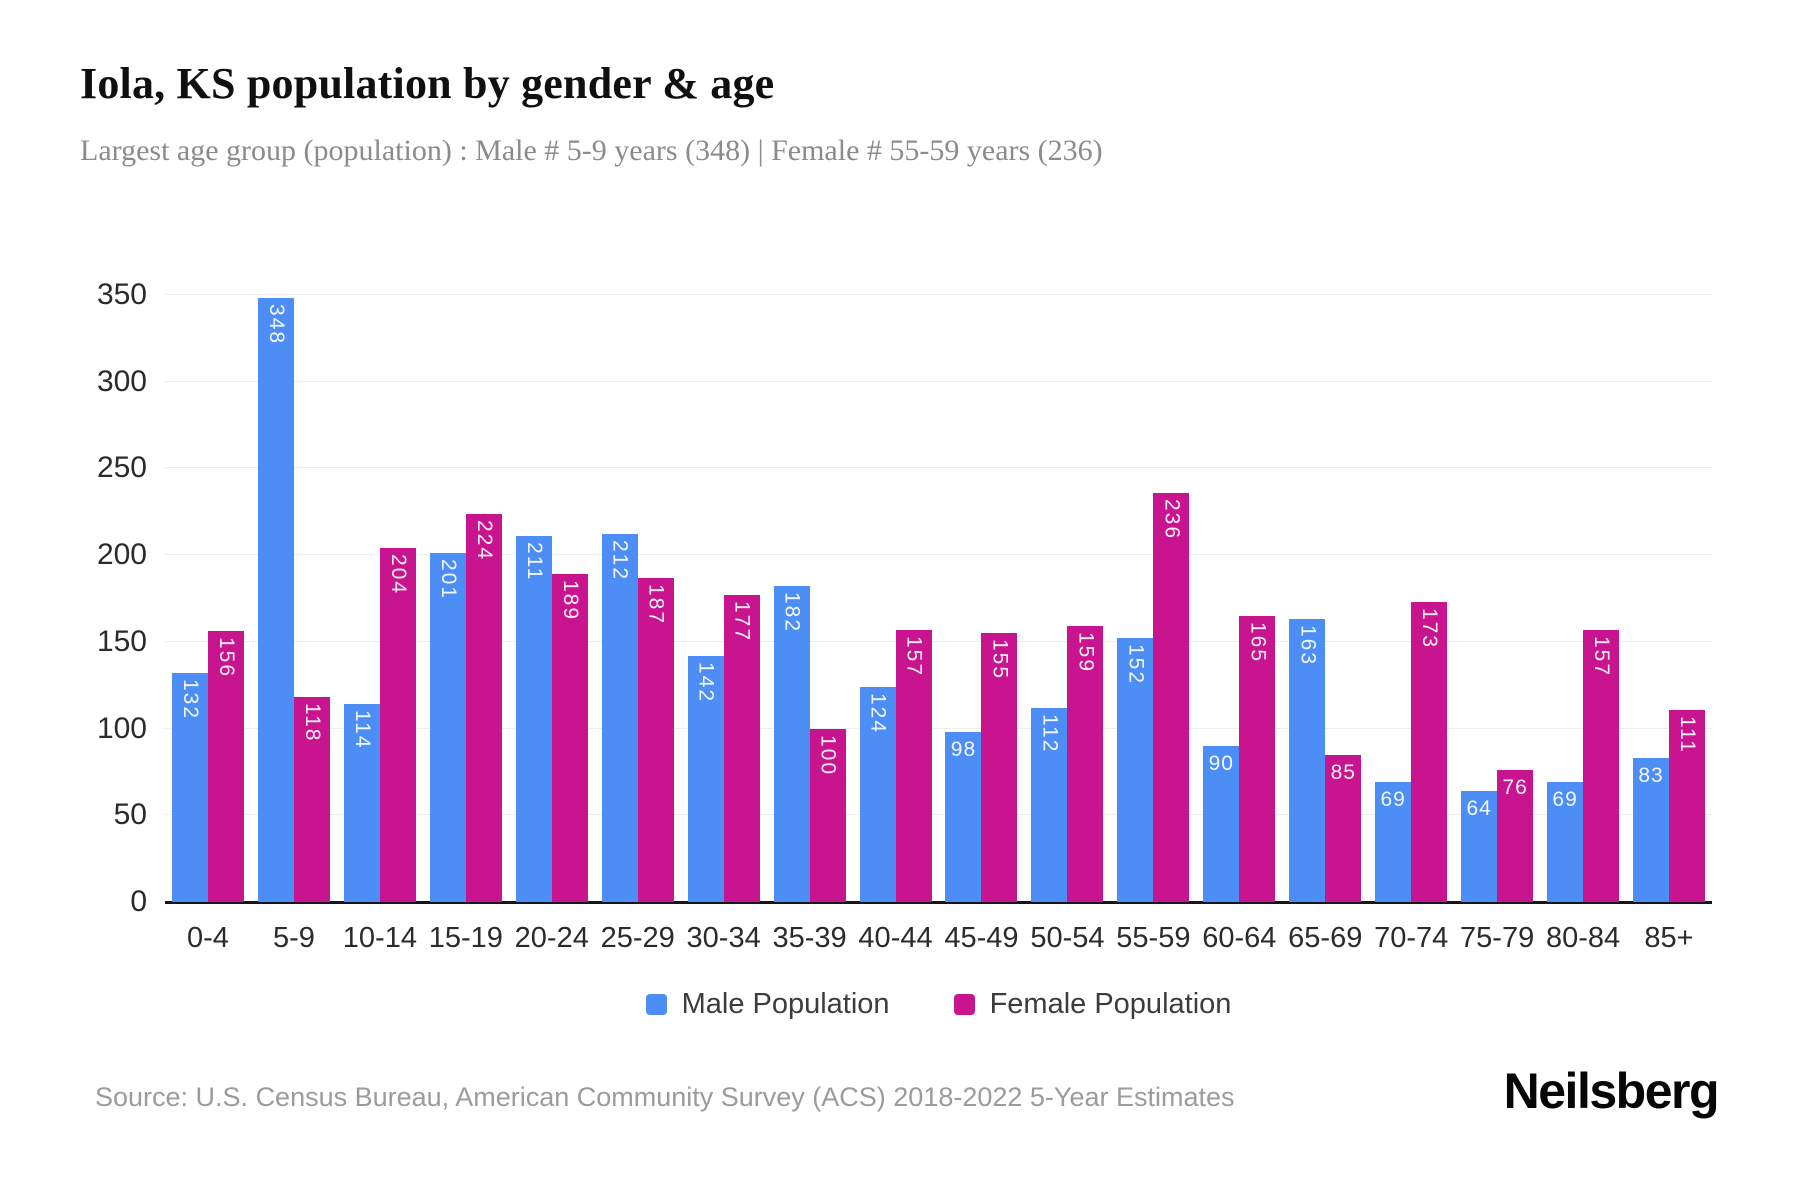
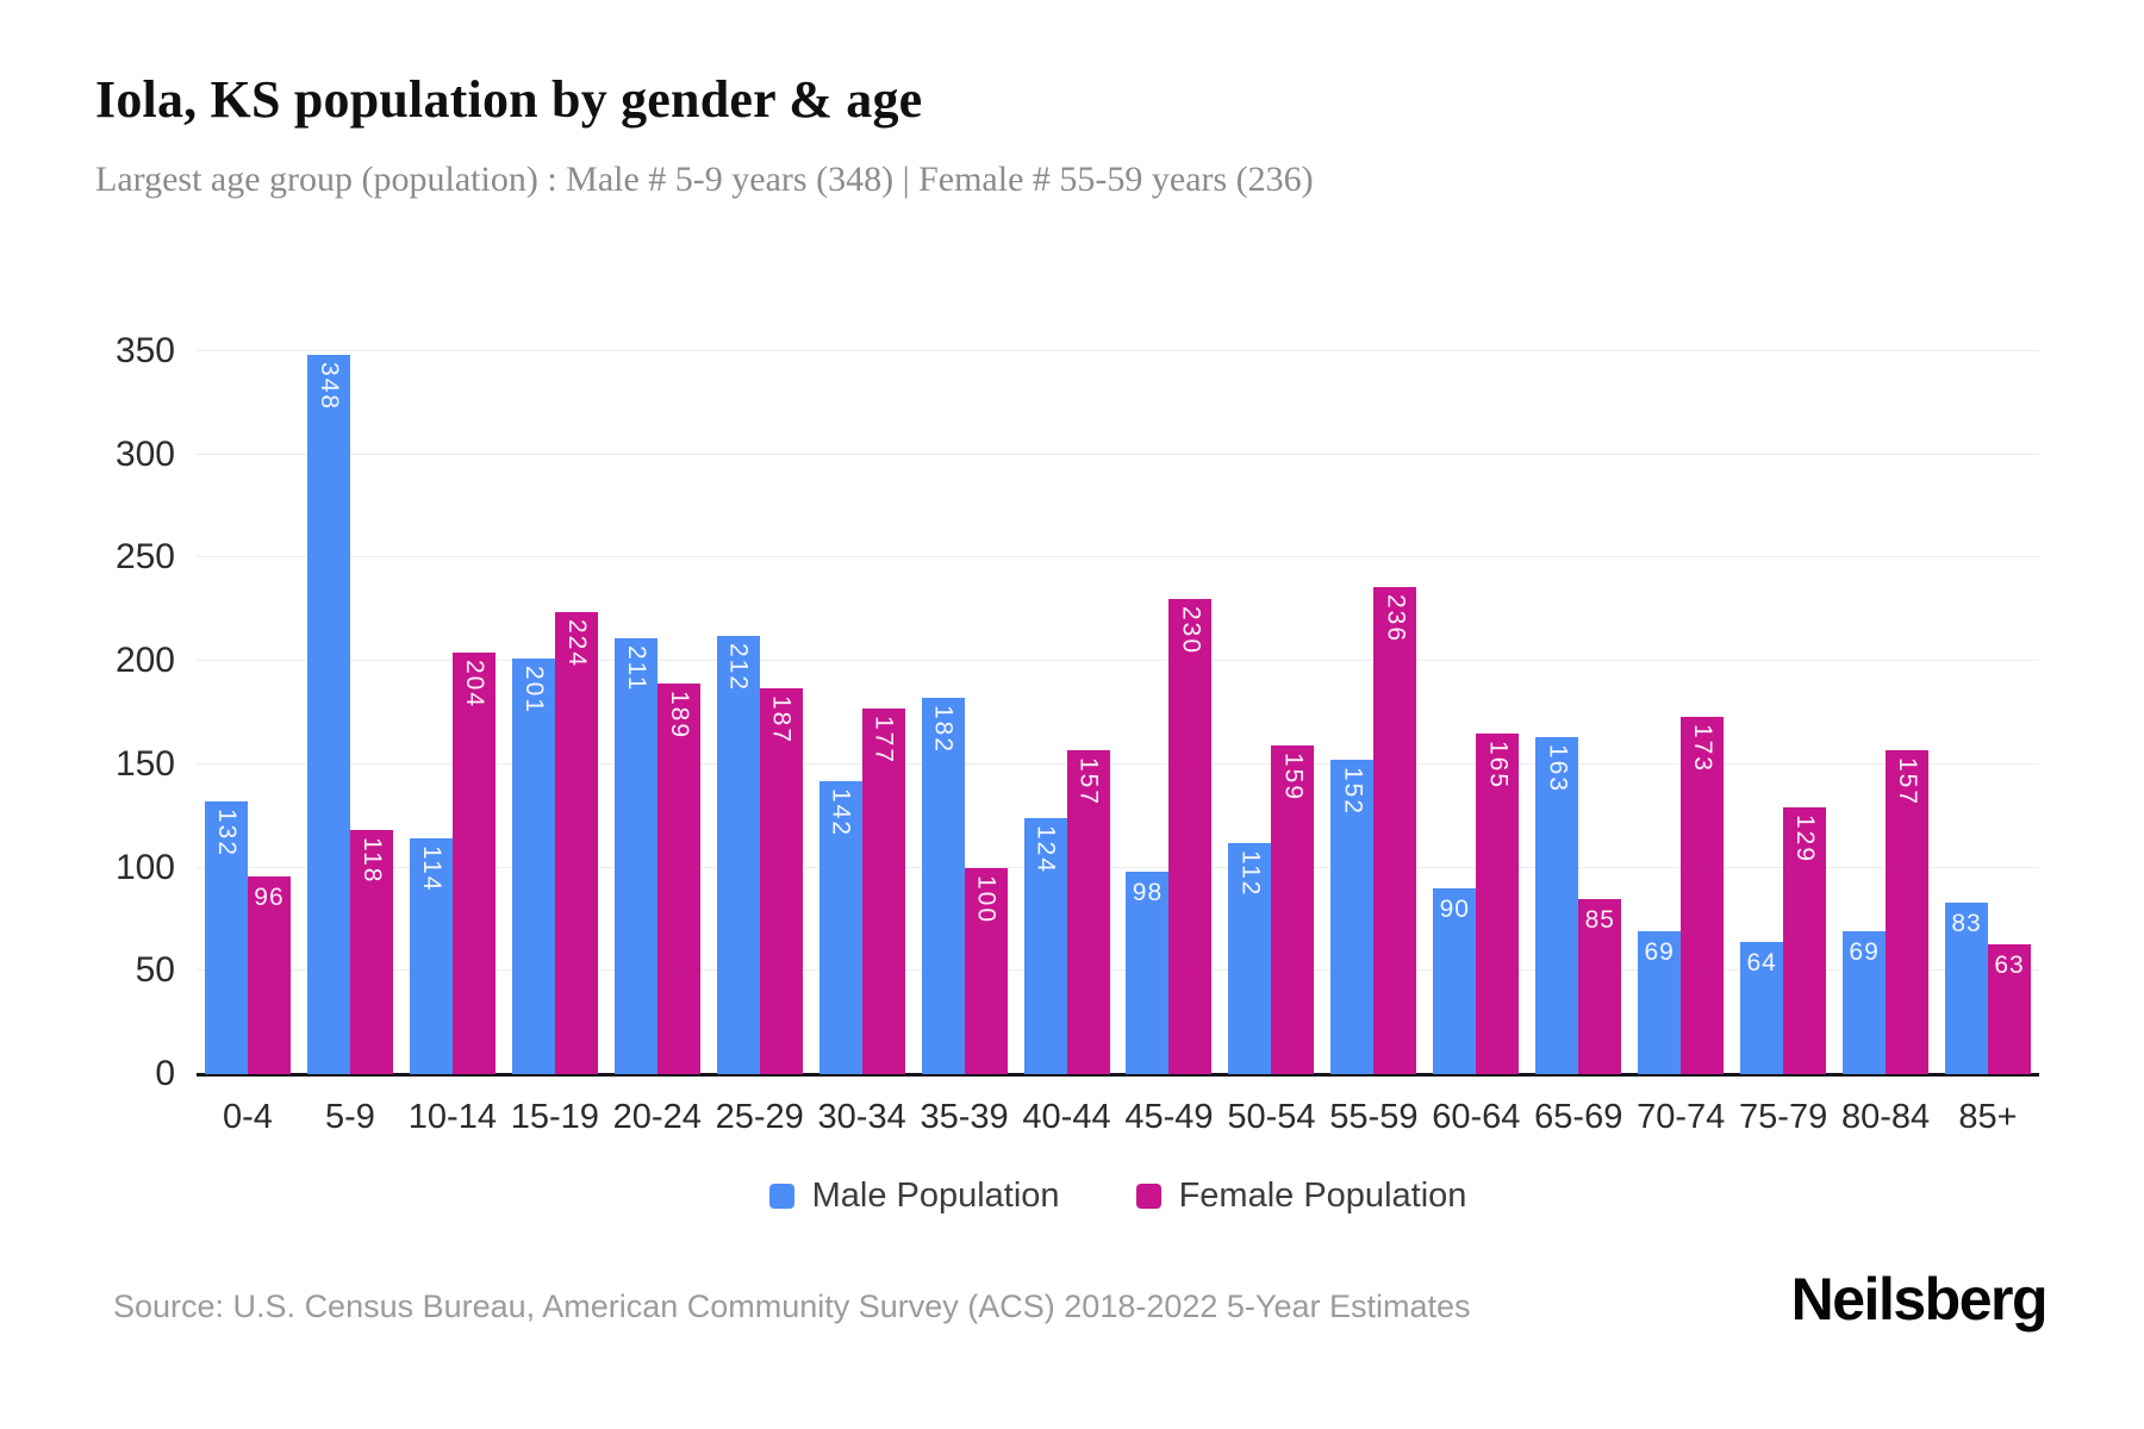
Female Population/0-4: 156 -> 96
Female Population/45-49: 155 -> 230
Female Population/75-79: 76 -> 129
Female Population/85+: 111 -> 63
